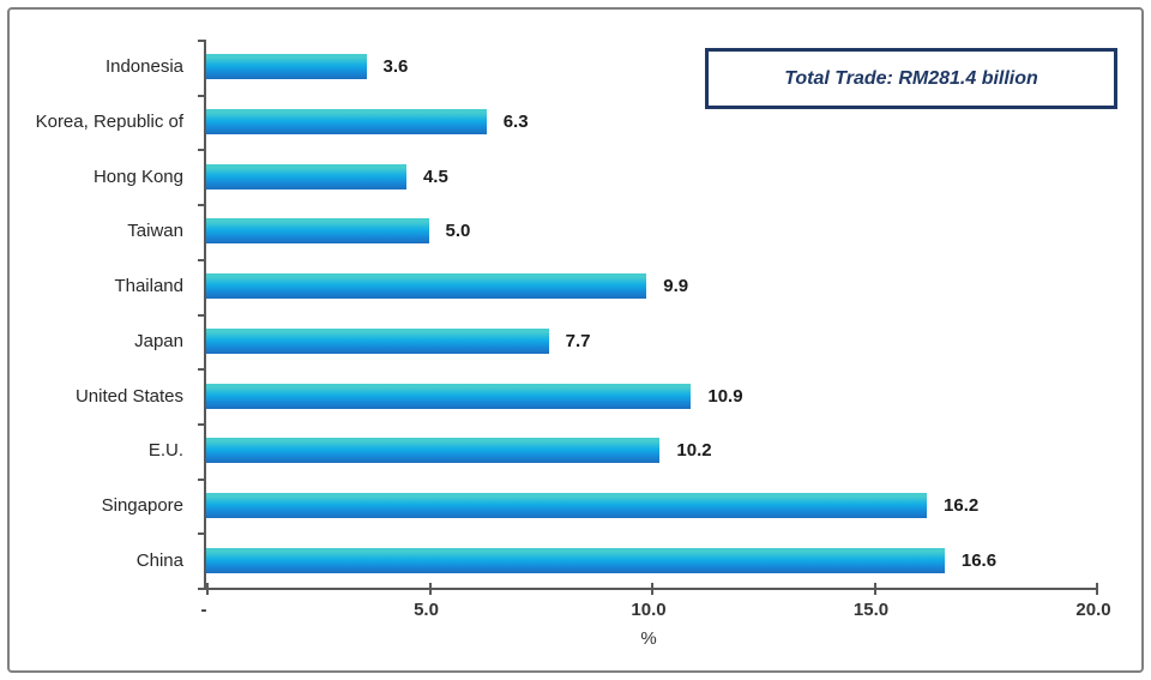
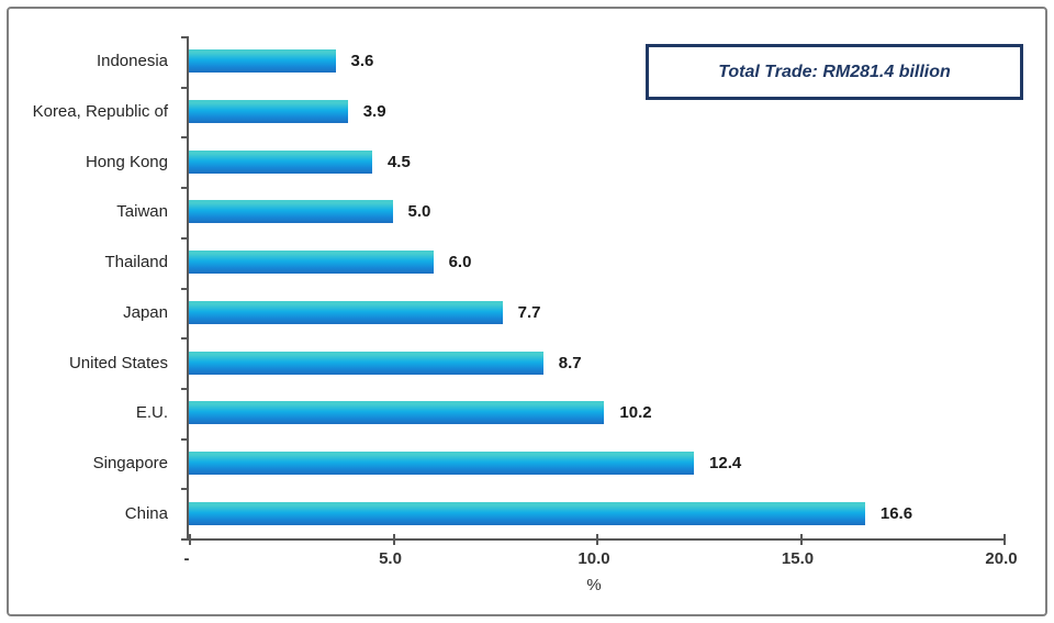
Korea, Republic of: 6.3 -> 3.9
Thailand: 9.9 -> 6.0
United States: 10.9 -> 8.7
Singapore: 16.2 -> 12.4
